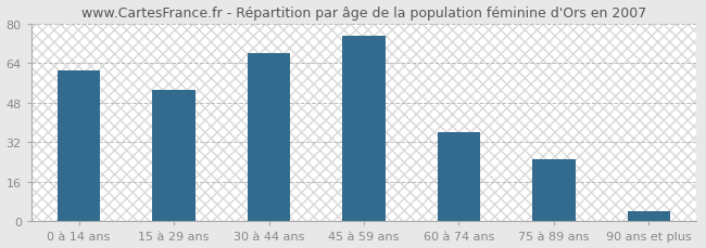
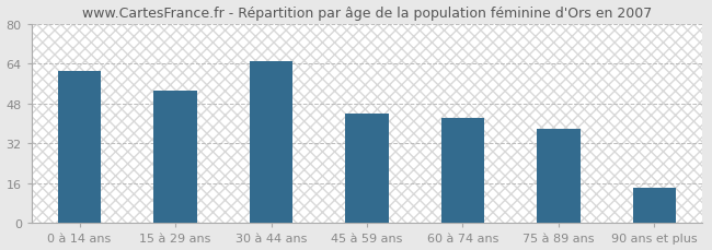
30 à 44 ans: 68 -> 65
45 à 59 ans: 75 -> 44
60 à 74 ans: 36 -> 42
75 à 89 ans: 25 -> 38
90 ans et plus: 4 -> 14
